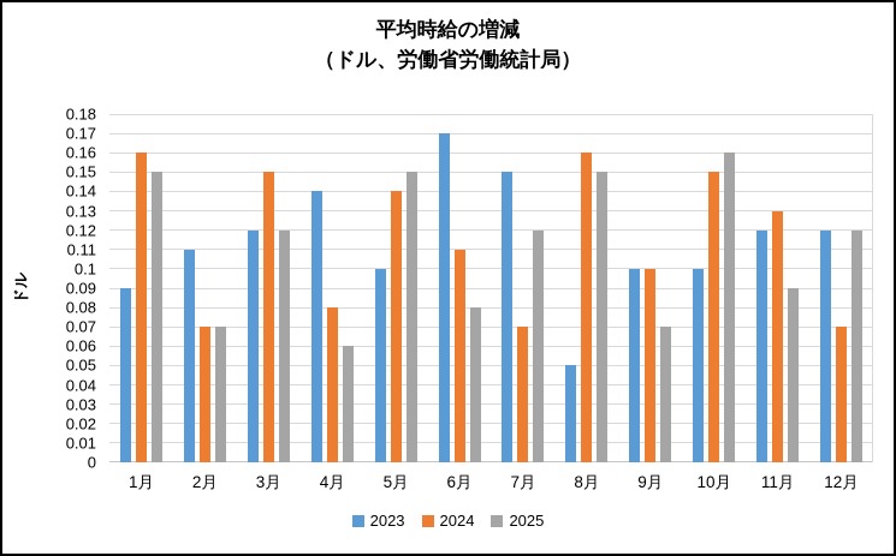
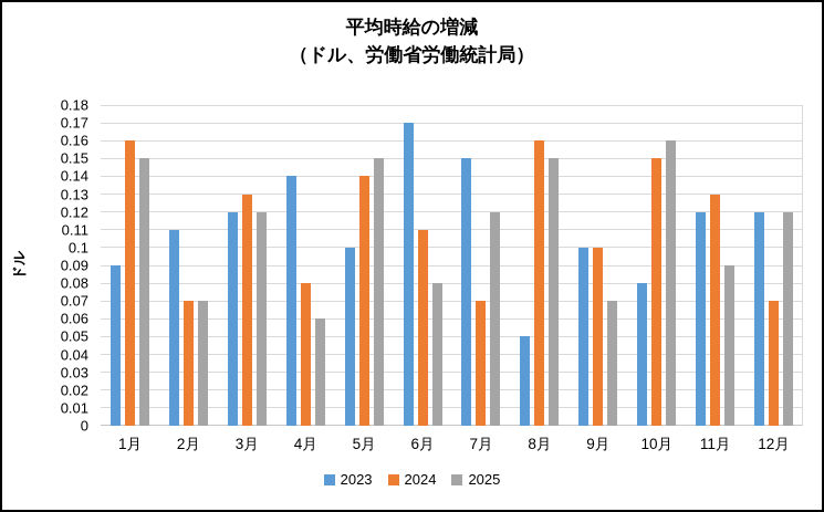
2024/3月: 0.15 -> 0.13
2023/10月: 0.10 -> 0.08
